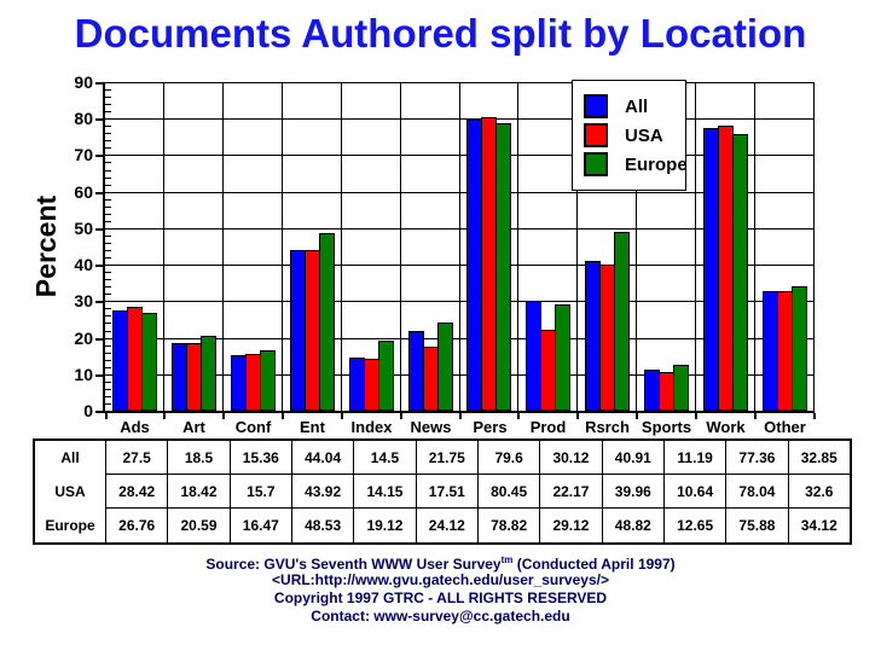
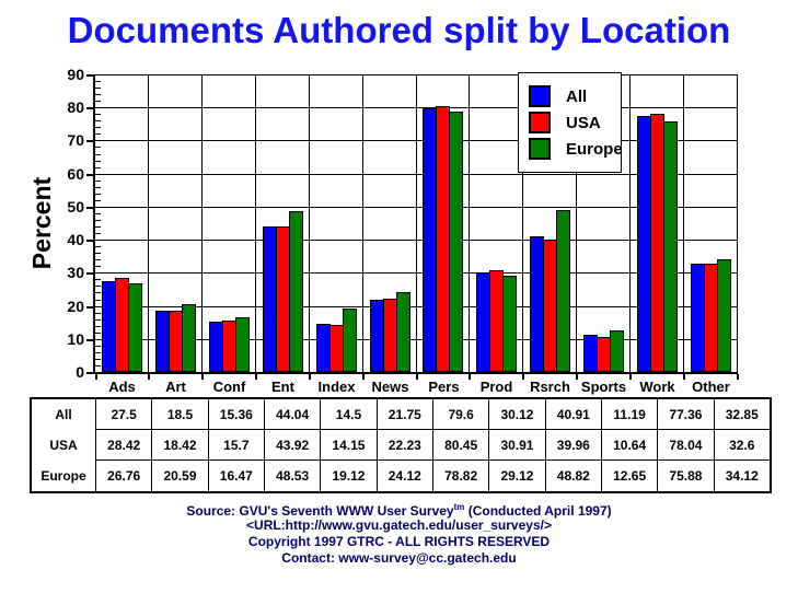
USA/News: 17.51 -> 22.23
USA/Prod: 22.17 -> 30.91
